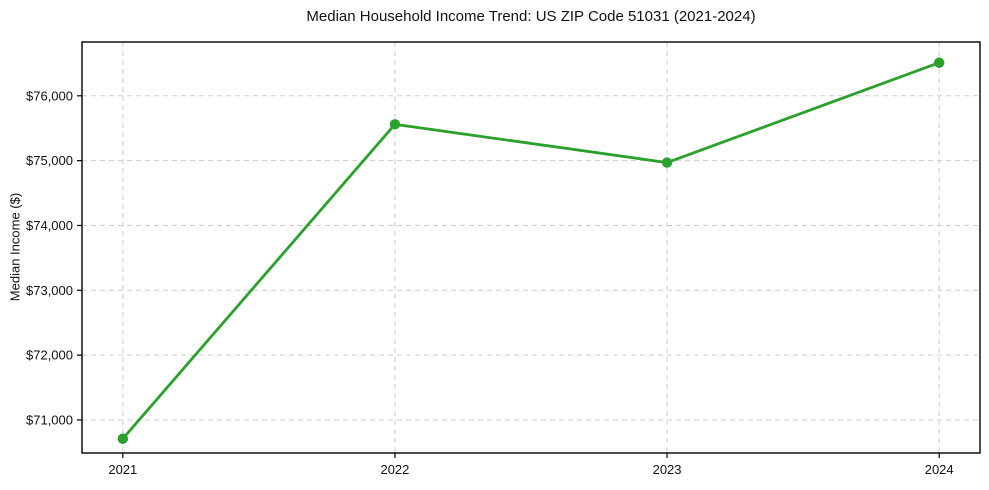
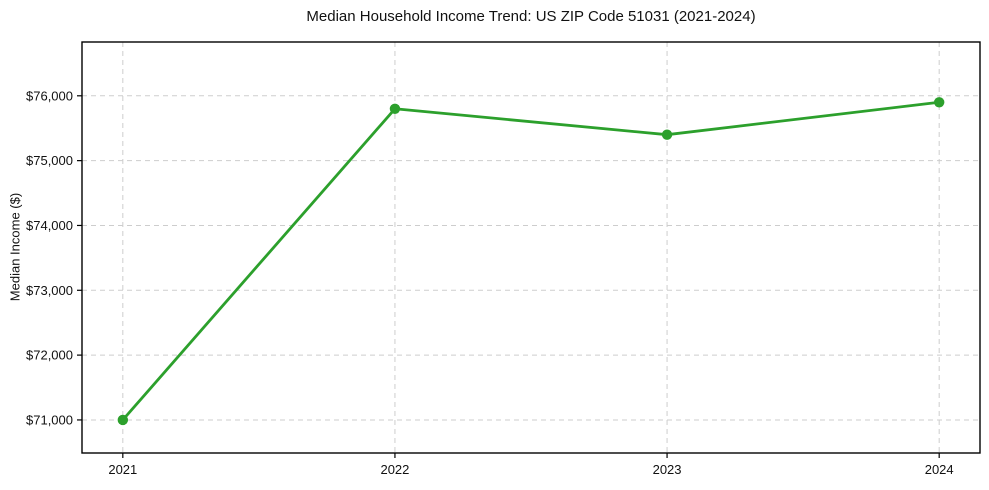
2021: $70700 -> $71000
2022: $75600 -> $75800
2023: $75000 -> $75400
2024: $76500 -> $75900
